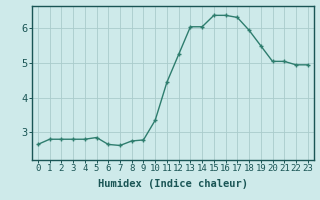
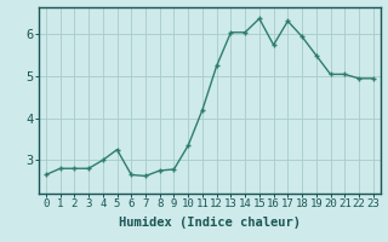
4: 2.80 -> 3.00
5: 2.85 -> 3.25
11: 4.45 -> 4.20
16: 6.38 -> 5.75
